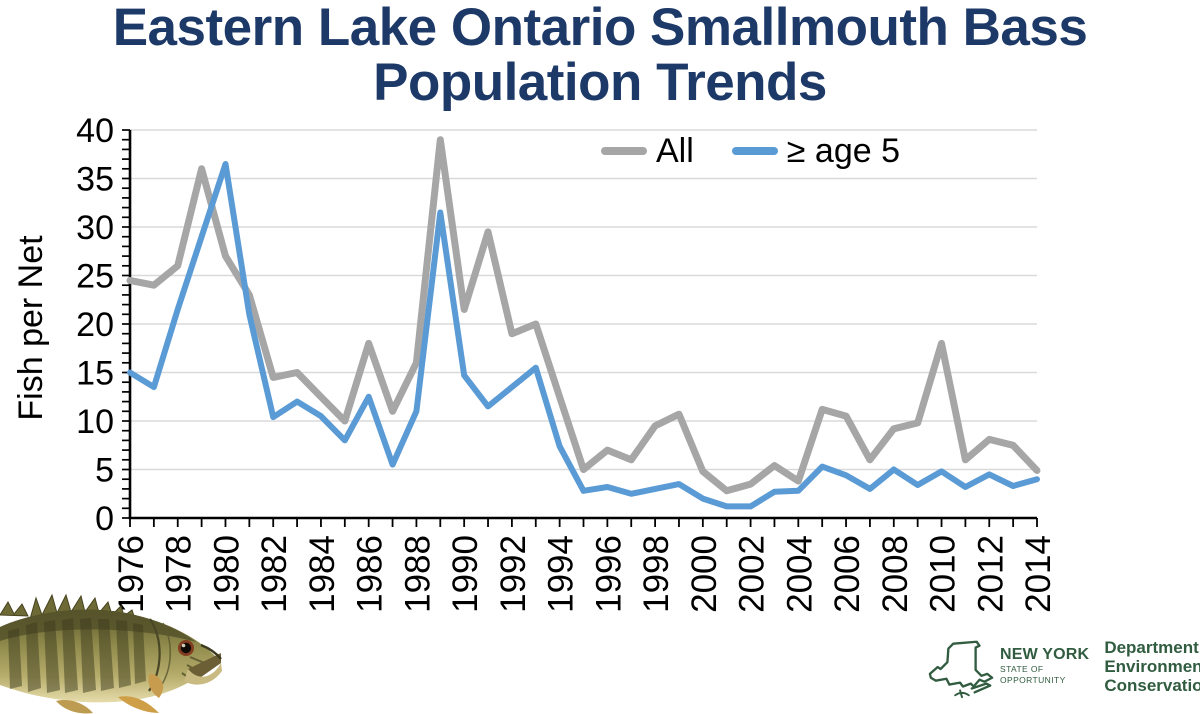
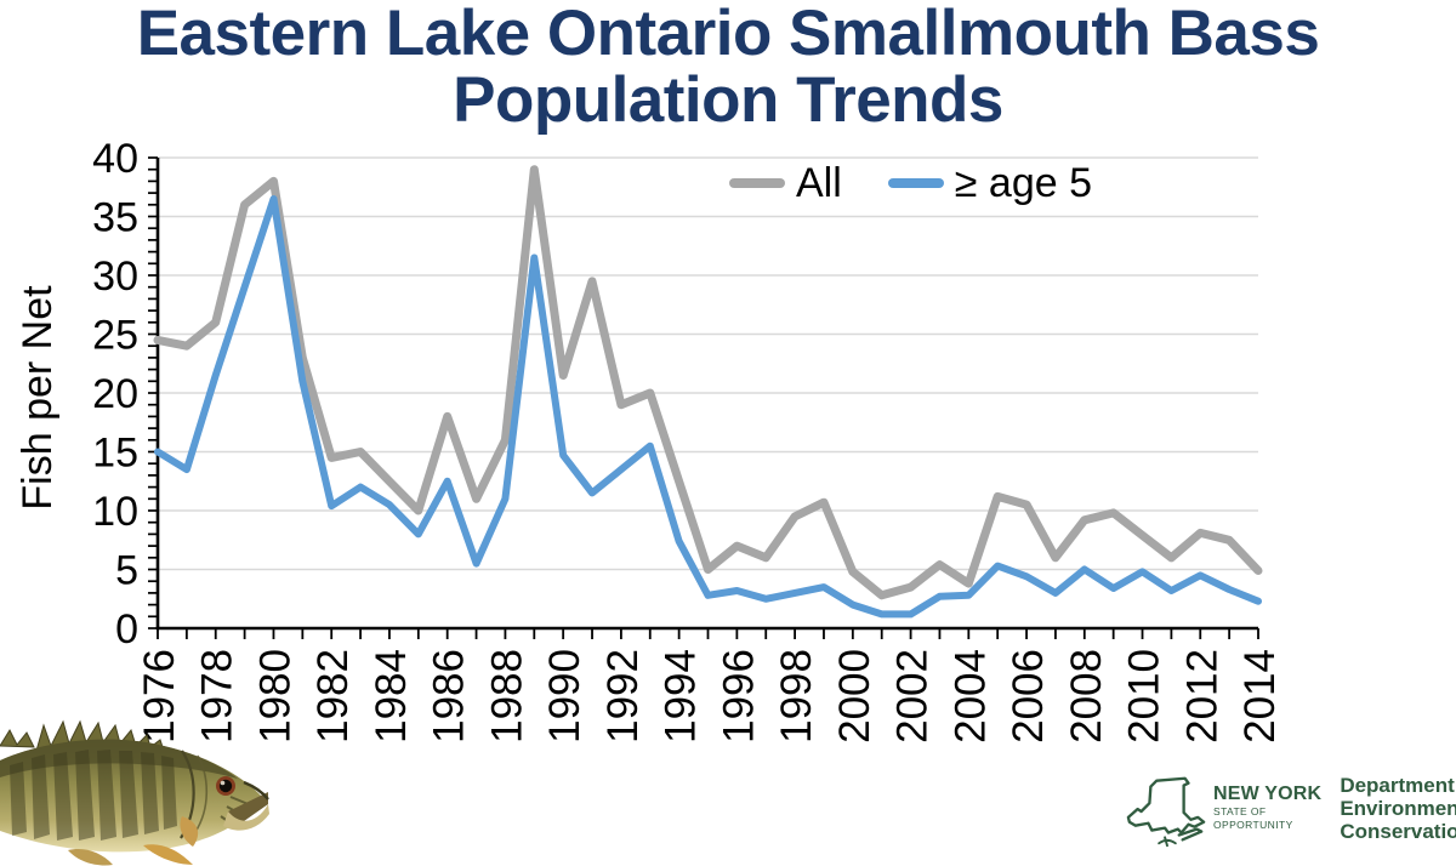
All/1980: 27 -> 38
All/2010: 18 -> 8
≥ age 5/2014: 4 -> 2
